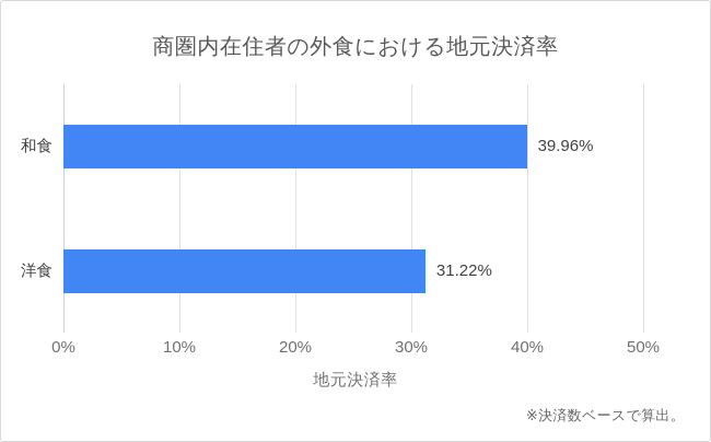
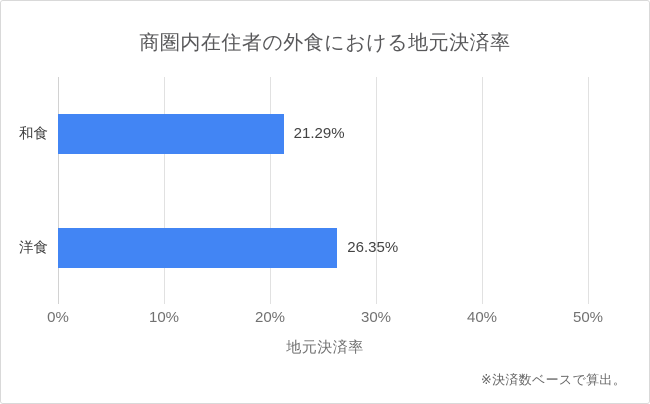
和食: 39.96% -> 21.29%
洋食: 31.22% -> 26.35%
